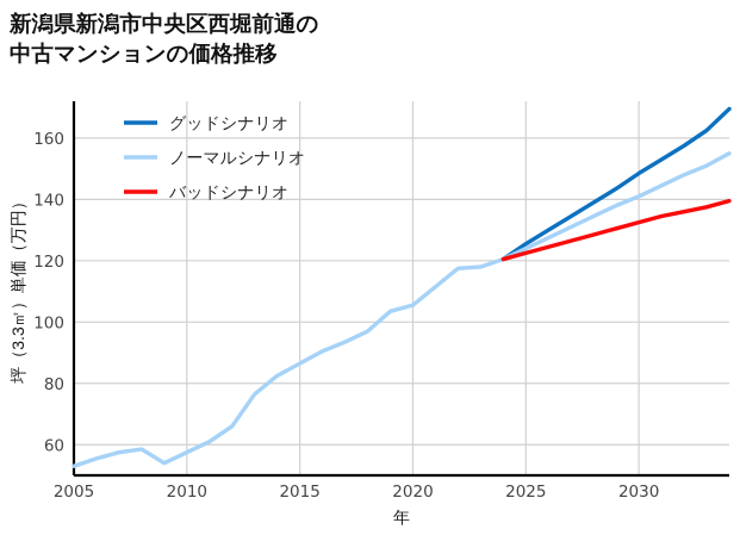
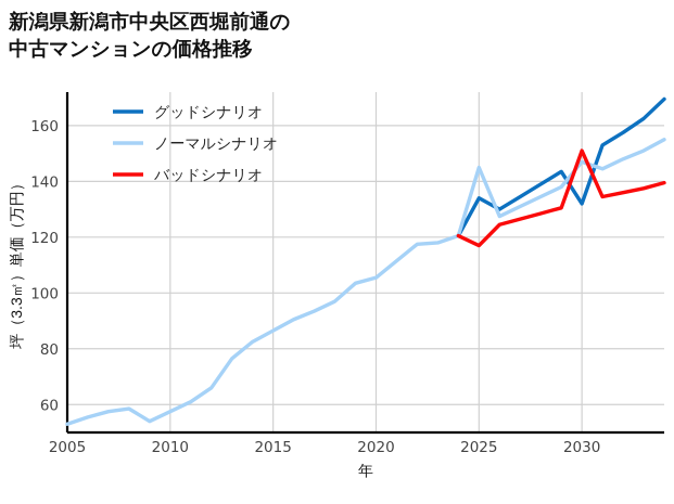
グッドシナリオ/2025: 126 -> 134
ノーマルシナリオ/2025: 124 -> 145
バッドシナリオ/2025: 122 -> 117
グッドシナリオ/2030: 148 -> 132
ノーマルシナリオ/2030: 141 -> 147
バッドシナリオ/2030: 132 -> 151
